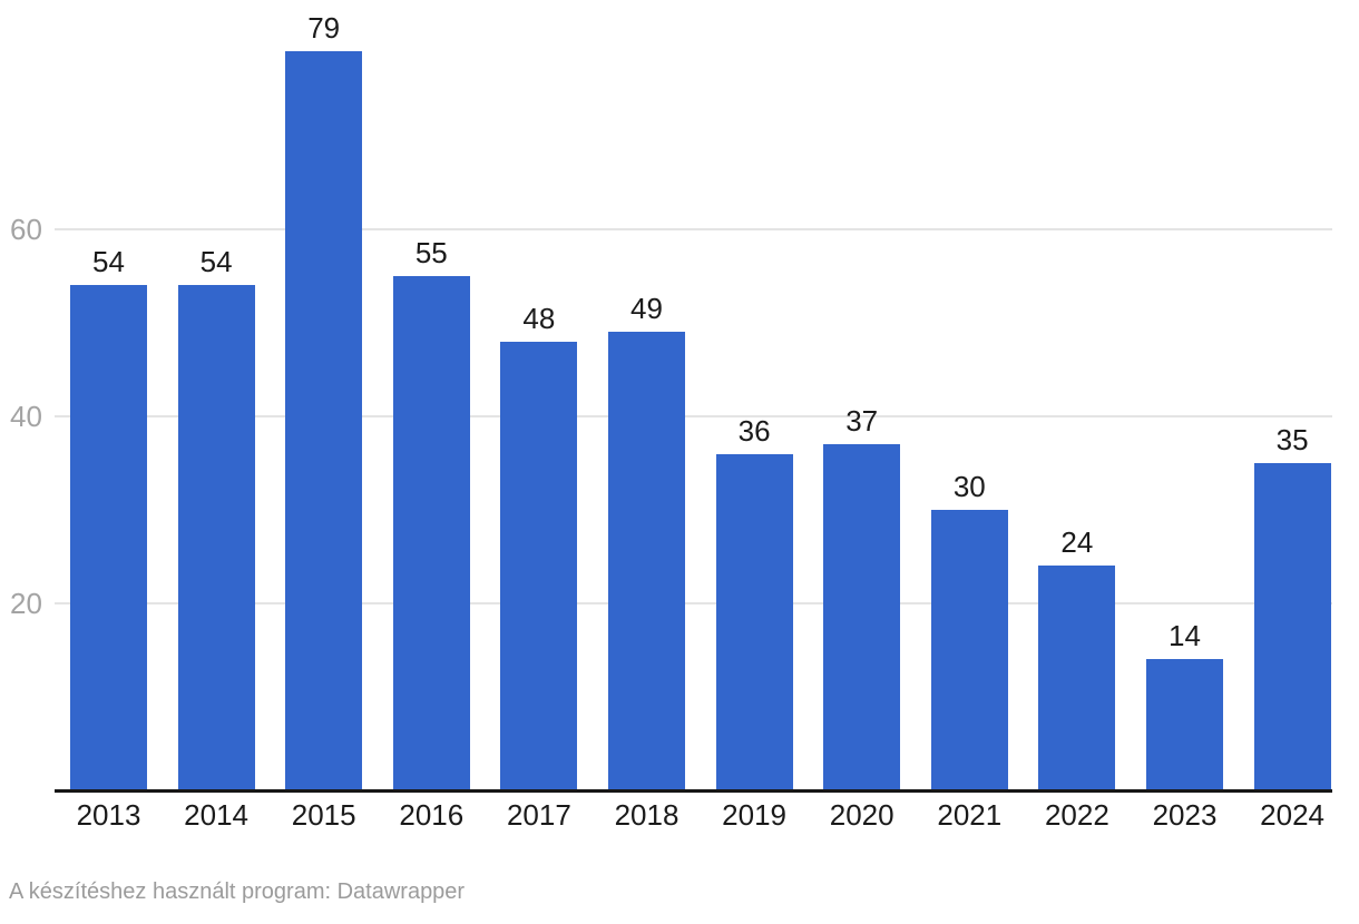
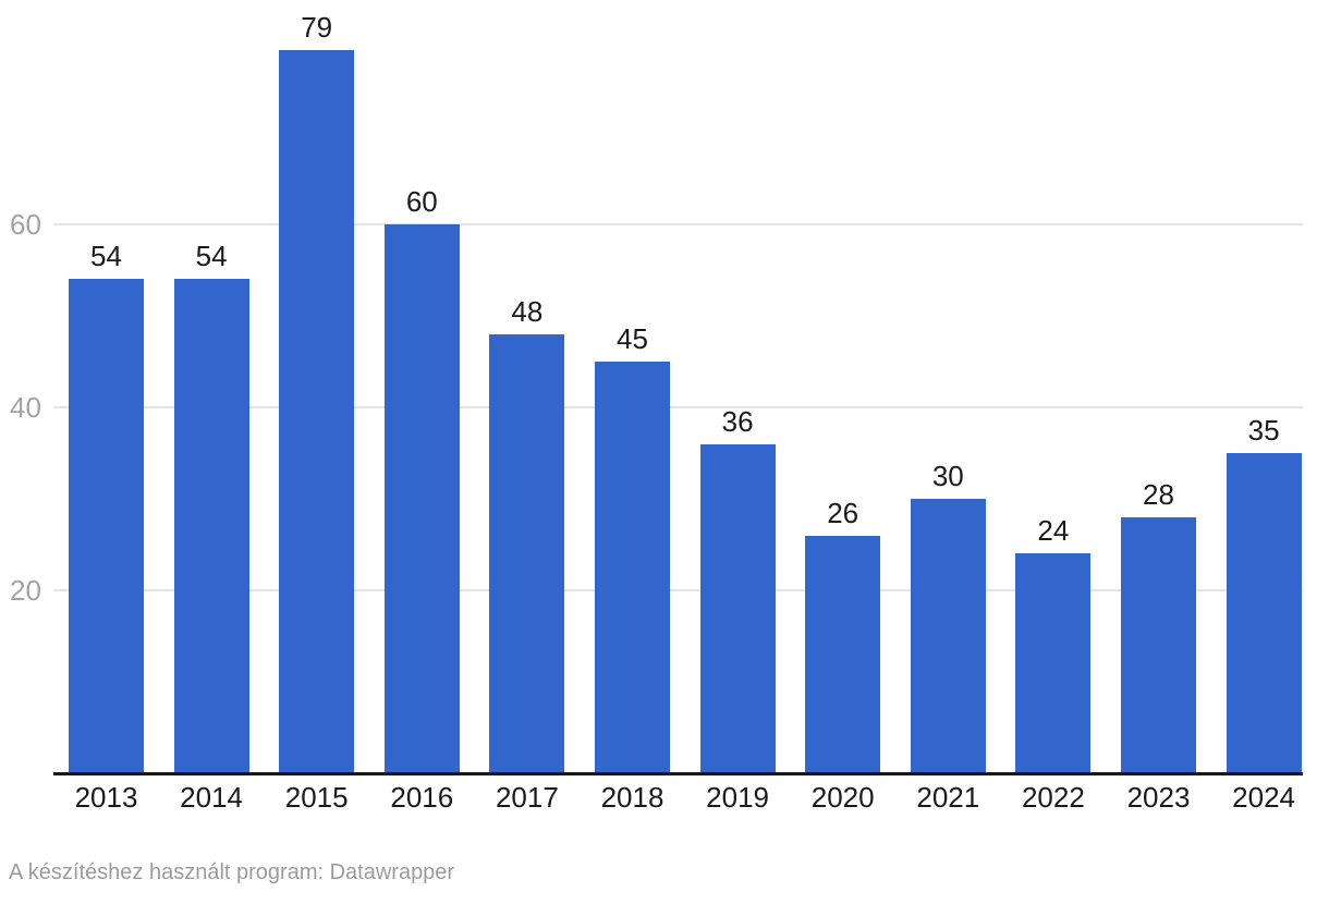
2016: 55 -> 60
2018: 49 -> 45
2020: 37 -> 26
2023: 14 -> 28
